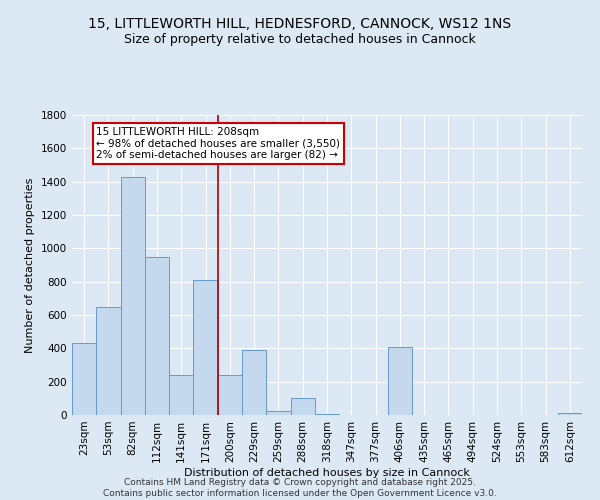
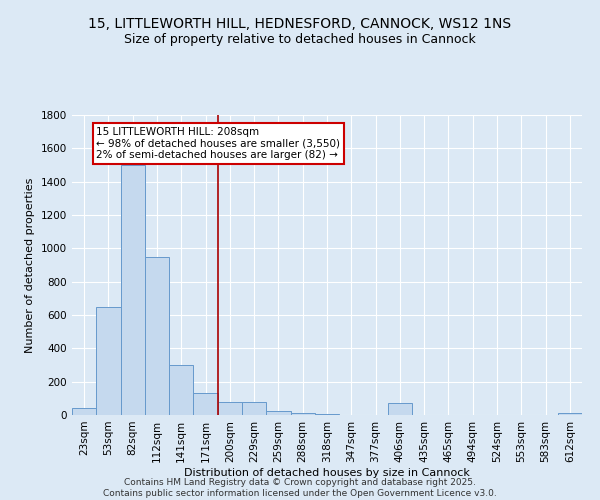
23sqm: 430 -> 40
82sqm: 1430 -> 1500
141sqm: 240 -> 300
171sqm: 810 -> 130
200sqm: 240 -> 80
229sqm: 390 -> 80
288sqm: 100 -> 10
406sqm: 410 -> 70
